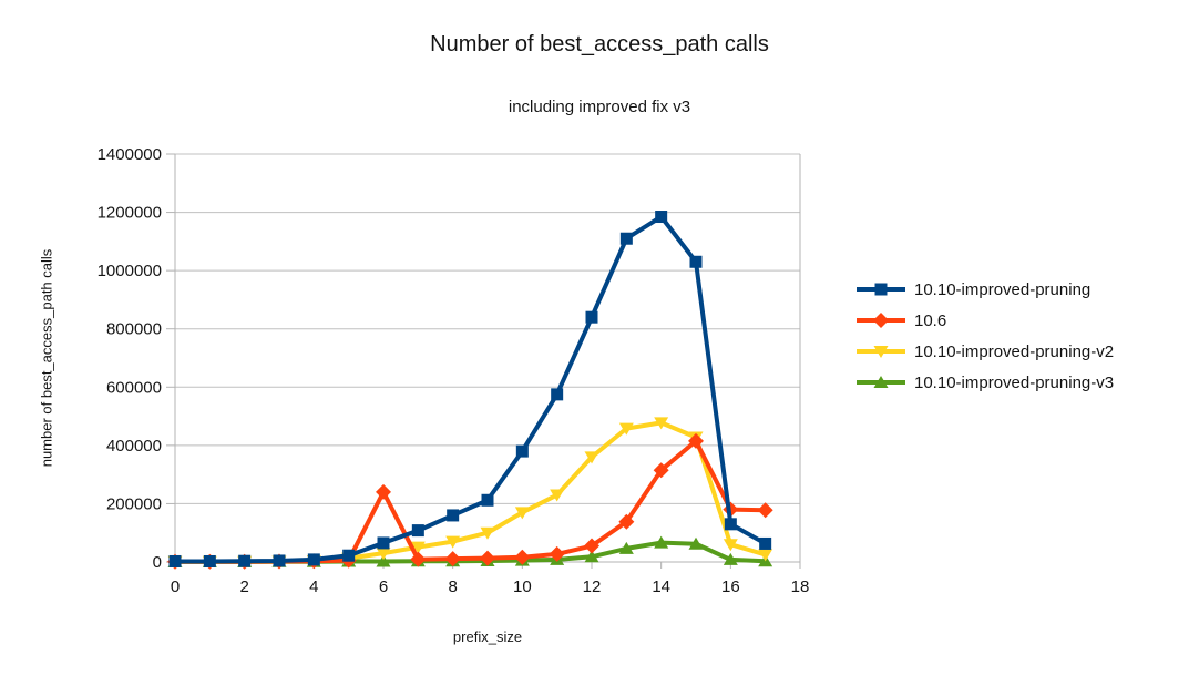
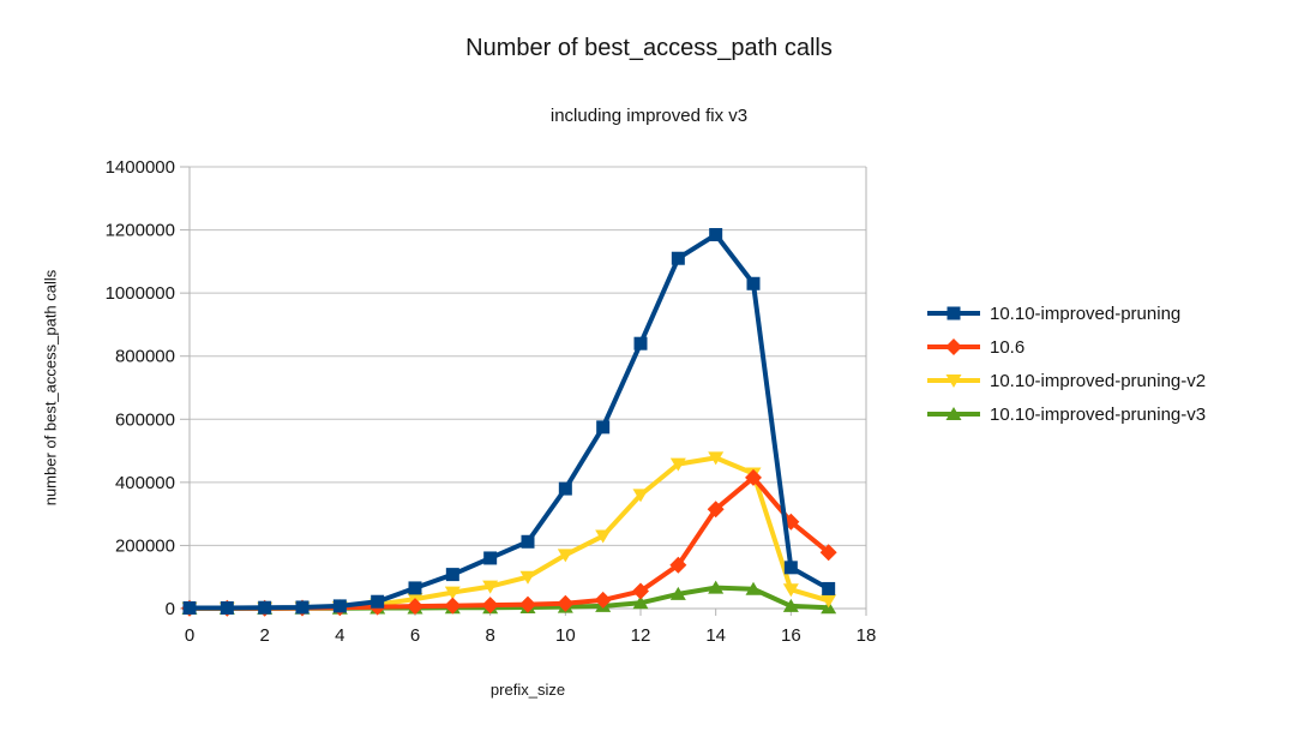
10.6/6: 240000 -> 10000
10.6/16: 180000 -> 280000
